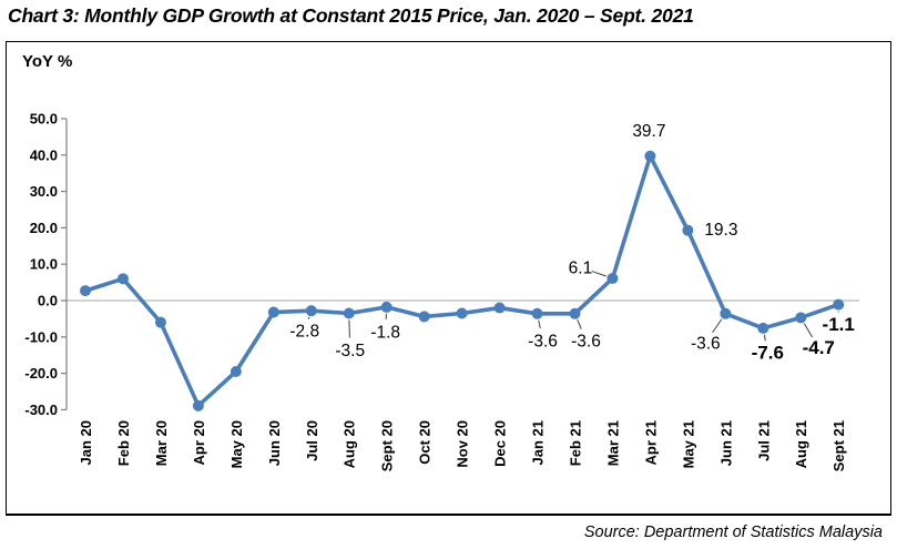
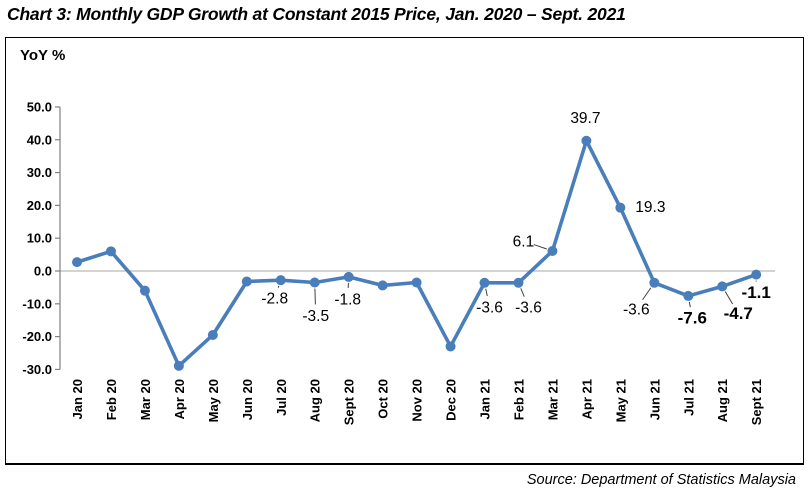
Dec 20: -2 -> -23
